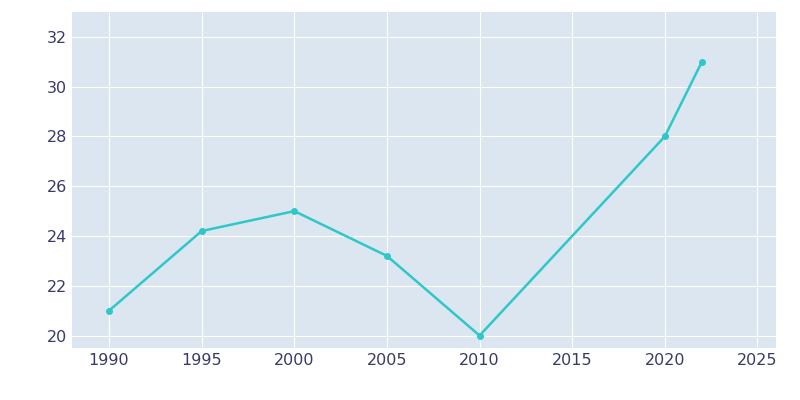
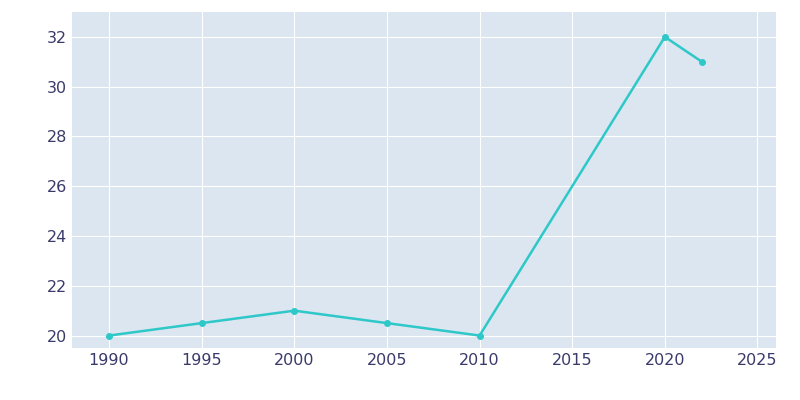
1990: 21.0 -> 20.0
1995: 24.2 -> 20.5
2000: 25.0 -> 21.0
2005: 23.2 -> 20.5
2020: 28.0 -> 32.0
